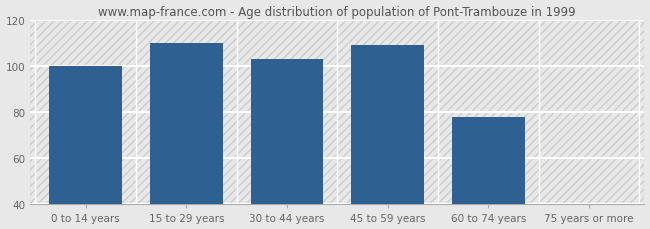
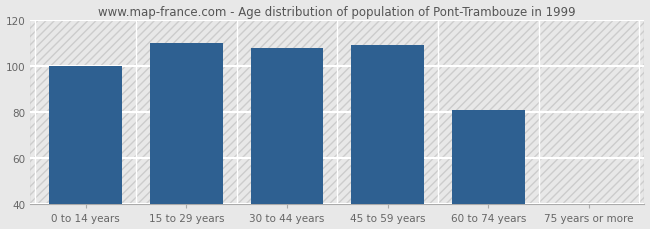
30 to 44 years: 103 -> 108
60 to 74 years: 78 -> 81
